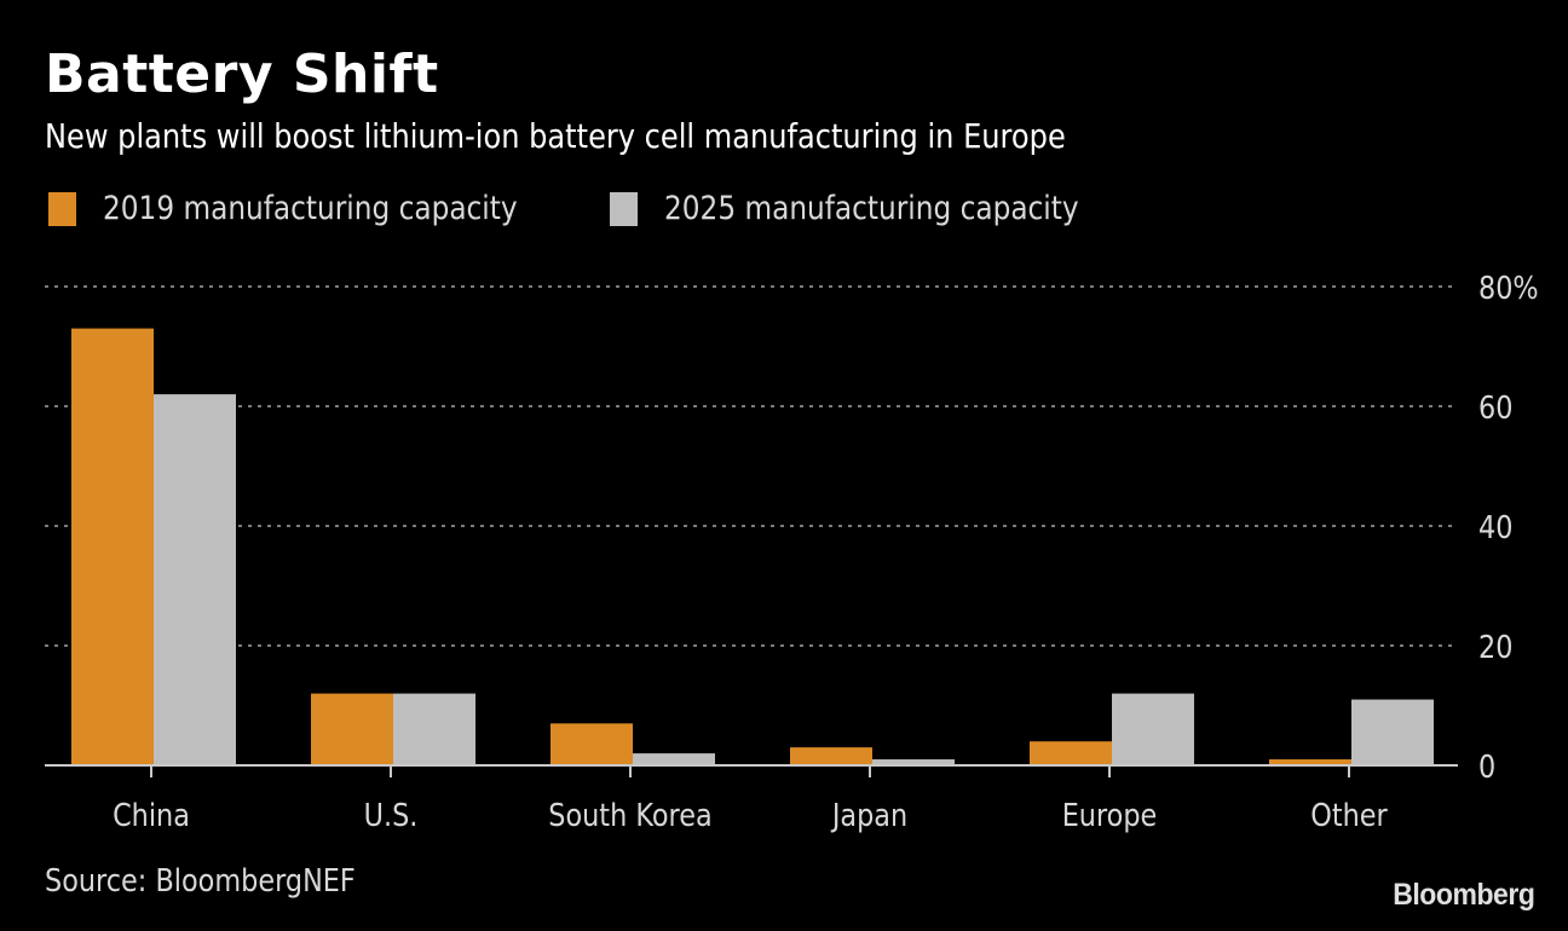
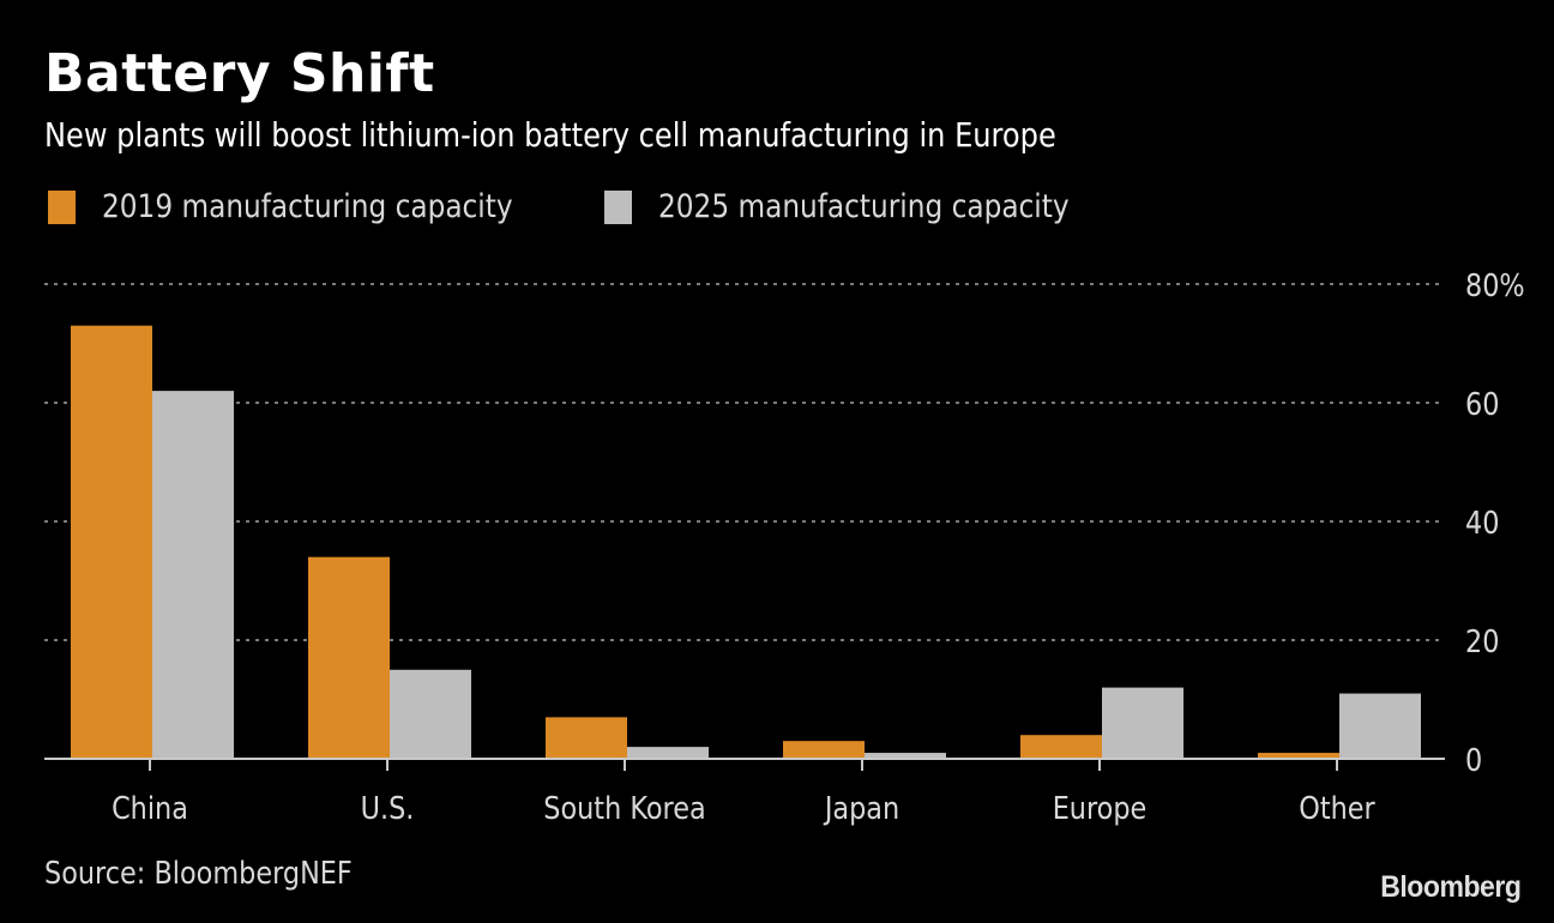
2019 manufacturing capacity/U.S.: 12% -> 34%
2025 manufacturing capacity/U.S.: 12% -> 15%
